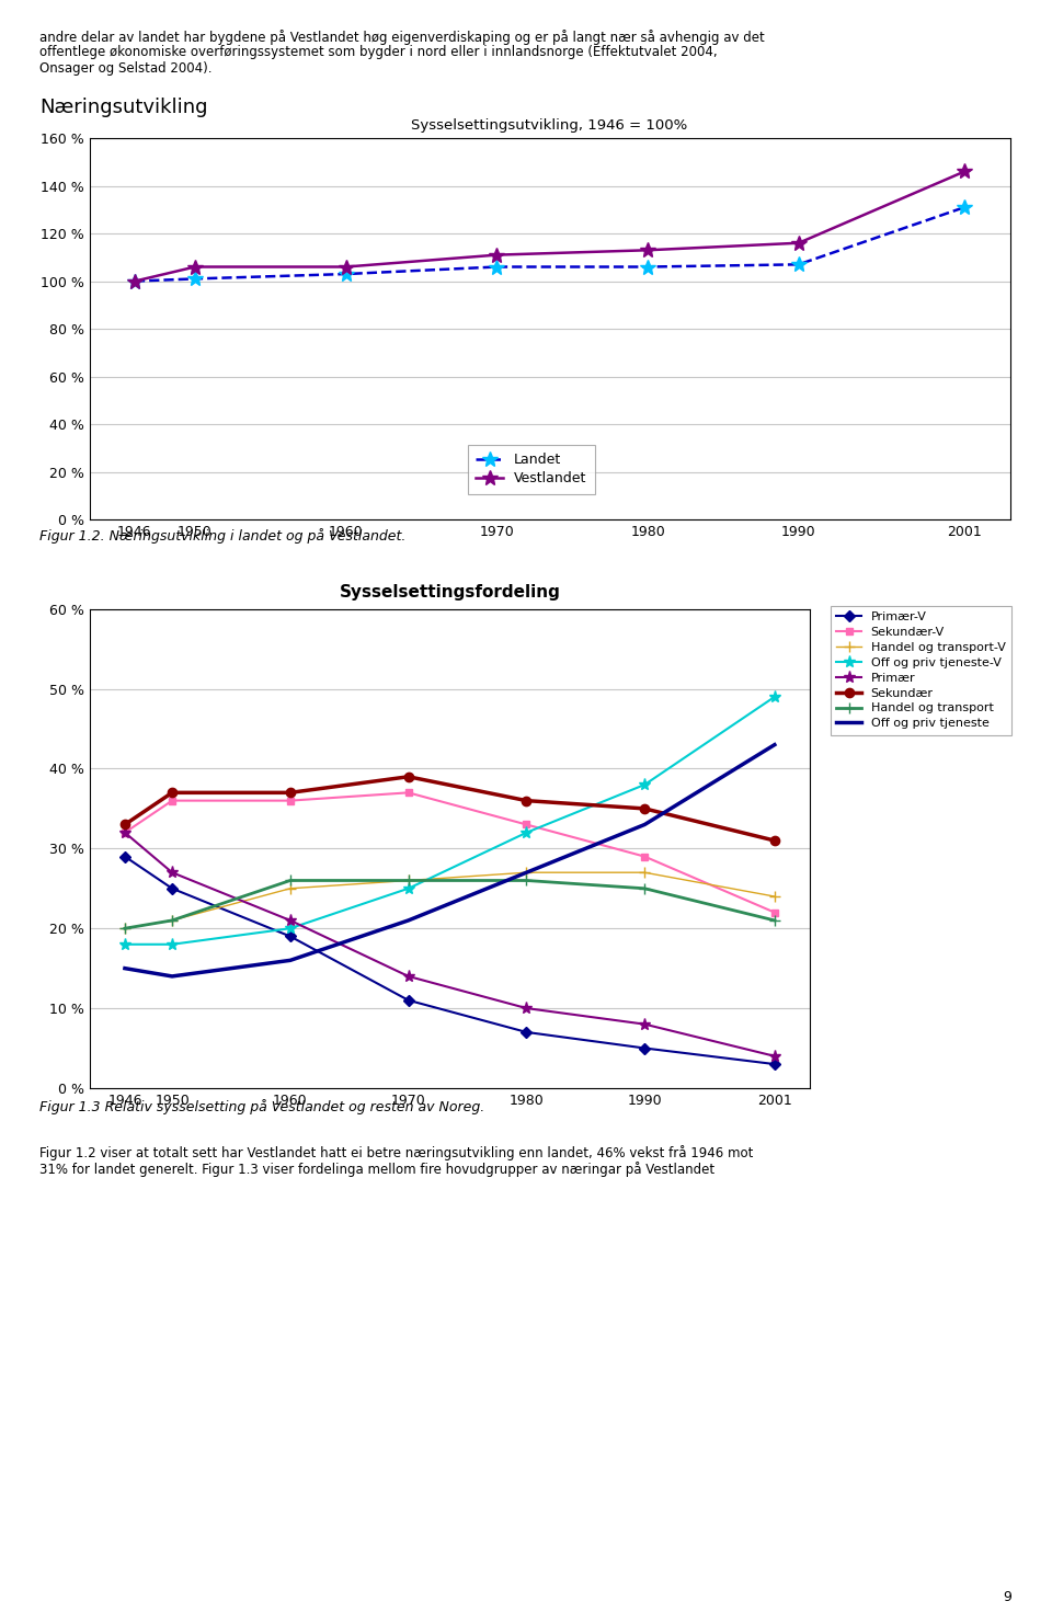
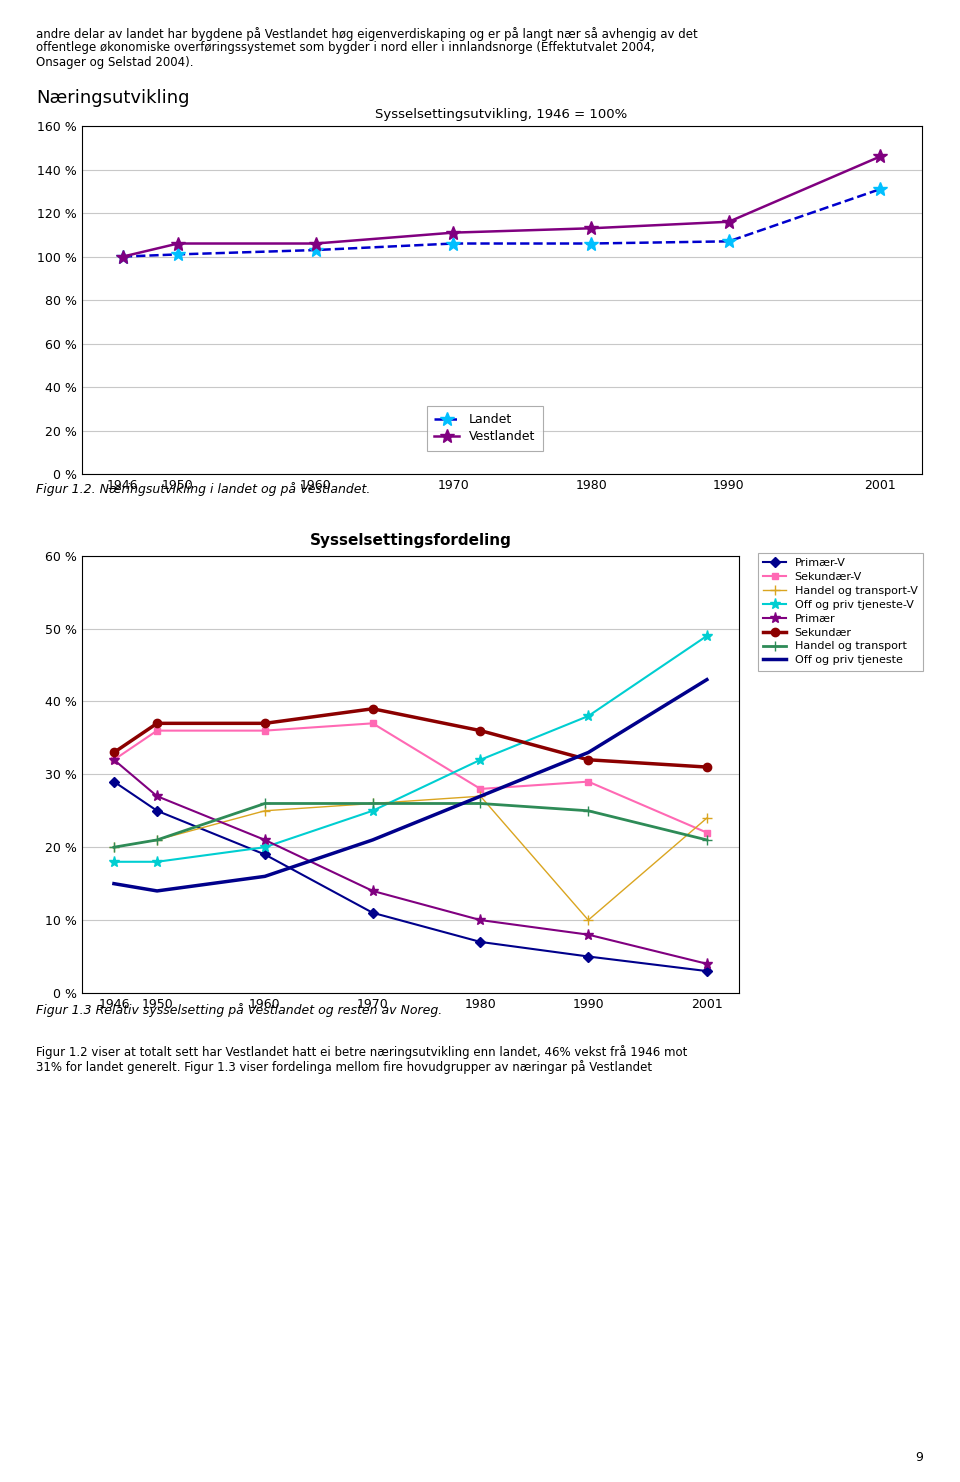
Sysselsettingsfordeling/Sekundær-V/1980: 33 % -> 28 %
Sysselsettingsfordeling/Handel og transport-V/1990: 27 % -> 10 %
Sysselsettingsfordeling/Sekundær/1990: 35 % -> 32 %
